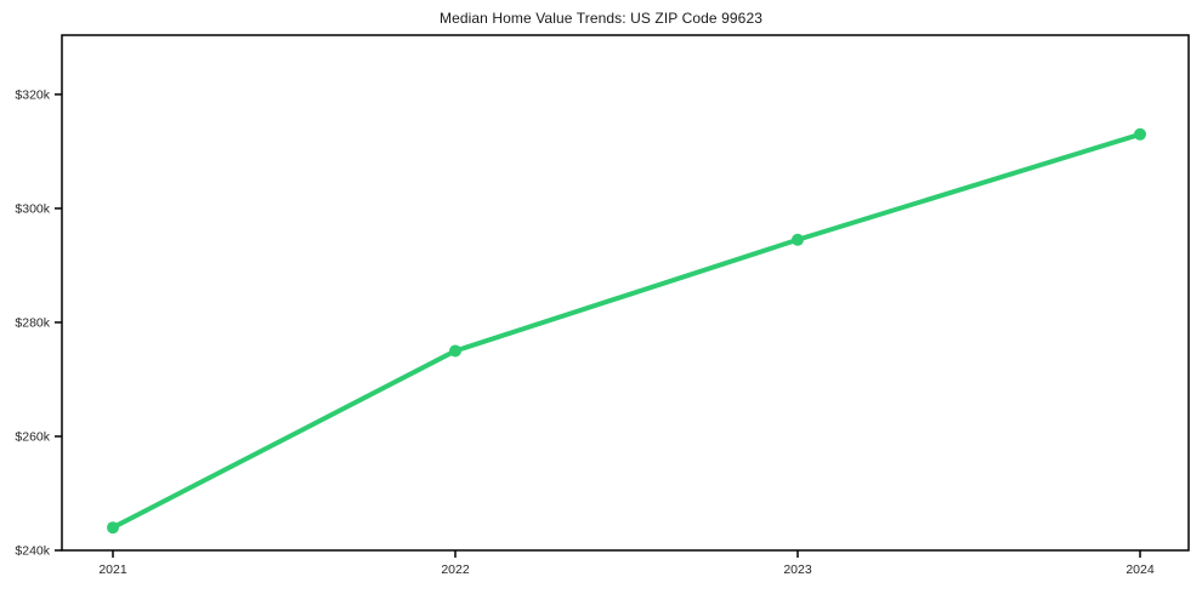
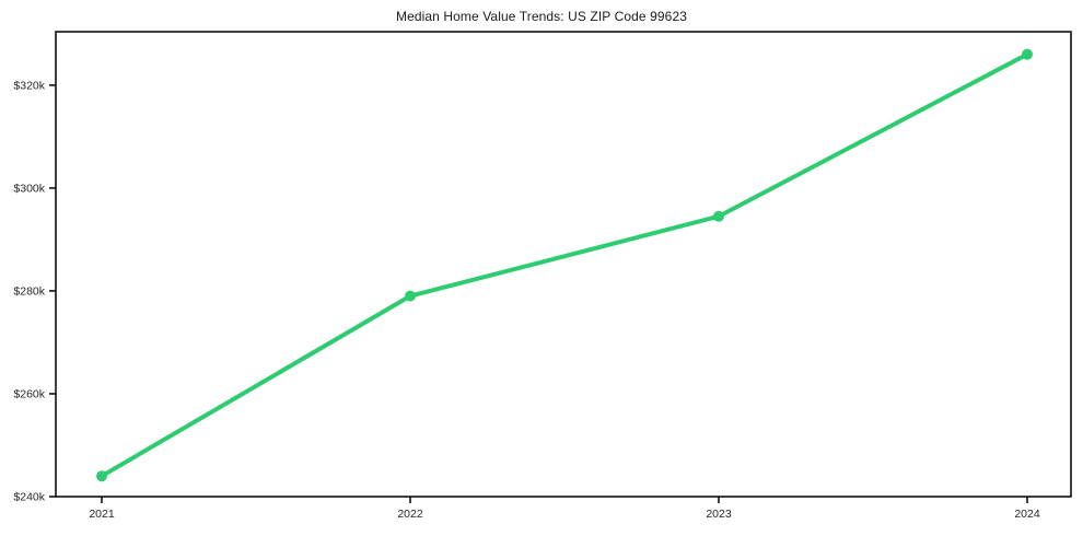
2022: $275k -> $279k
2024: $313k -> $326k
